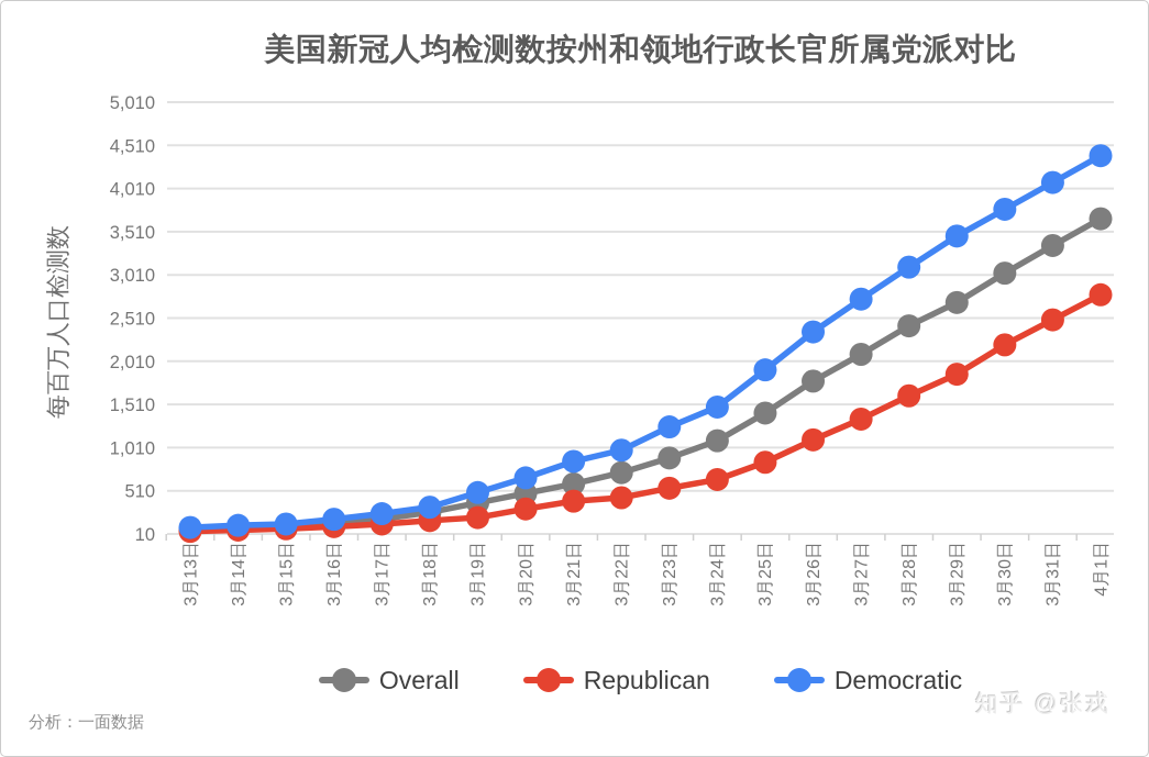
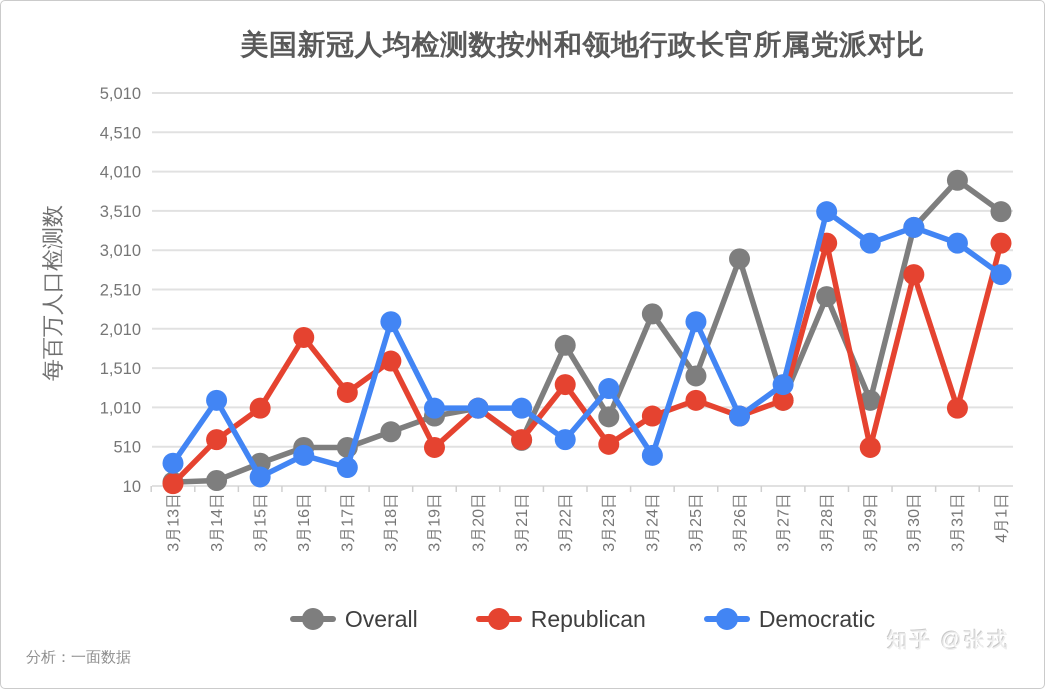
Democratic/3月13日: 100 -> 300
Republican/3月14日: 100 -> 600
Democratic/3月14日: 100 -> 1100
Overall/3月15日: 100 -> 300
Republican/3月15日: 100 -> 1000
Overall/3月16日: 100 -> 500
Republican/3月16日: 100 -> 1900
Democratic/3月16日: 200 -> 400
Overall/3月17日: 200 -> 500
Republican/3月17日: 100 -> 1200
Overall/3月18日: 300 -> 700
Republican/3月18日: 200 -> 1600
Democratic/3月18日: 300 -> 2100
Overall/3月19日: 400 -> 900
Republican/3月19日: 200 -> 500
Democratic/3月19日: 500 -> 1000
Overall/3月20日: 500 -> 1000
Republican/3月20日: 300 -> 1000
Democratic/3月20日: 700 -> 1000
Republican/3月21日: 400 -> 600
Democratic/3月21日: 800 -> 1000
Overall/3月22日: 700 -> 1800
Republican/3月22日: 400 -> 1300
Democratic/3月22日: 1000 -> 600
Overall/3月24日: 1100 -> 2200
Republican/3月24日: 600 -> 900
Democratic/3月24日: 1500 -> 400
Republican/3月25日: 800 -> 1100
Democratic/3月25日: 1900 -> 2100
Overall/3月26日: 1800 -> 2900
Republican/3月26日: 1100 -> 900
Democratic/3月26日: 2400 -> 900
Overall/3月27日: 2100 -> 1100
Republican/3月27日: 1300 -> 1100
Democratic/3月27日: 2700 -> 1300
Republican/3月28日: 1600 -> 3100
Democratic/3月28日: 3100 -> 3500
Overall/3月29日: 2700 -> 1100
Republican/3月29日: 1900 -> 500
Democratic/3月29日: 3500 -> 3100
Overall/3月30日: 3000 -> 3300
Republican/3月30日: 2200 -> 2700
Democratic/3月30日: 3800 -> 3300
Overall/3月31日: 3400 -> 3900
Republican/3月31日: 2500 -> 1000
Democratic/3月31日: 4100 -> 3100
Overall/4月1日: 3700 -> 3500
Republican/4月1日: 2800 -> 3100
Democratic/4月1日: 4400 -> 2700
